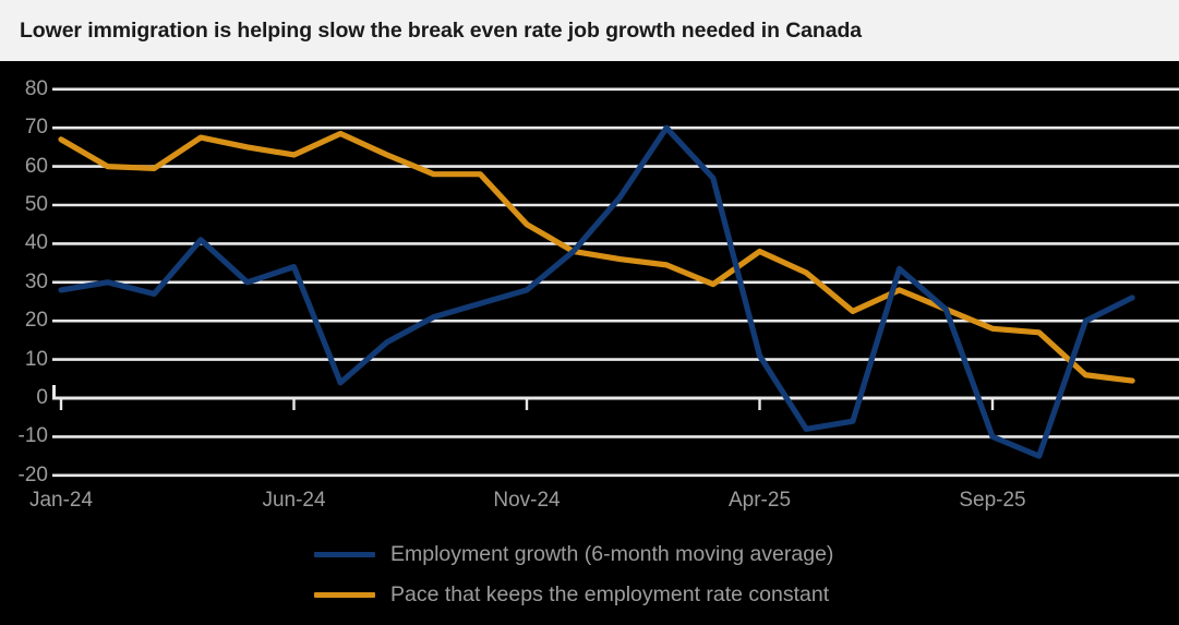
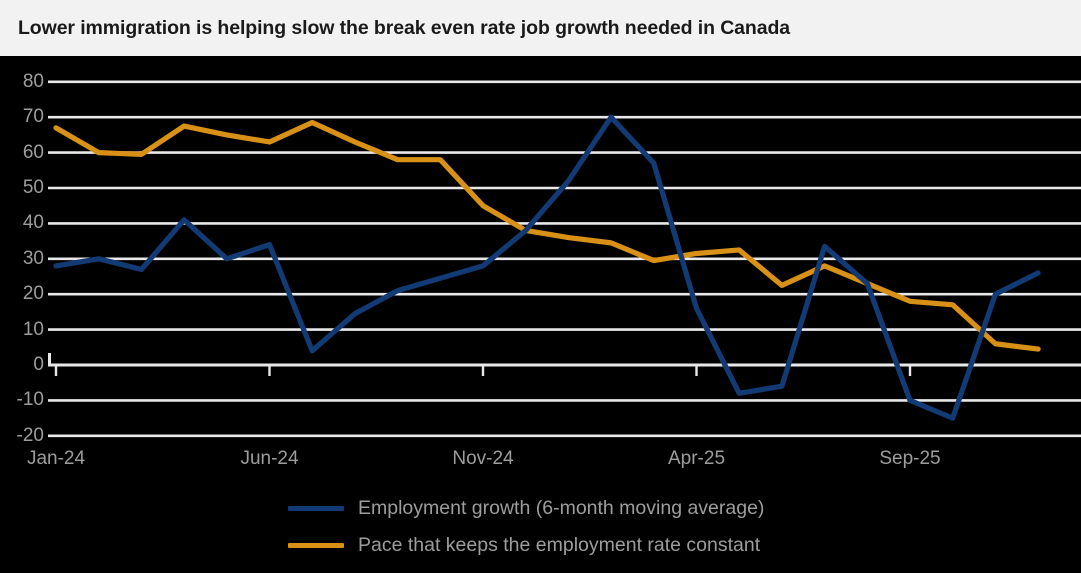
Employment growth (6-month moving average)/Apr-25: 11 -> 16
Pace that keeps the employment rate constant/Apr-25: 38 -> 32
